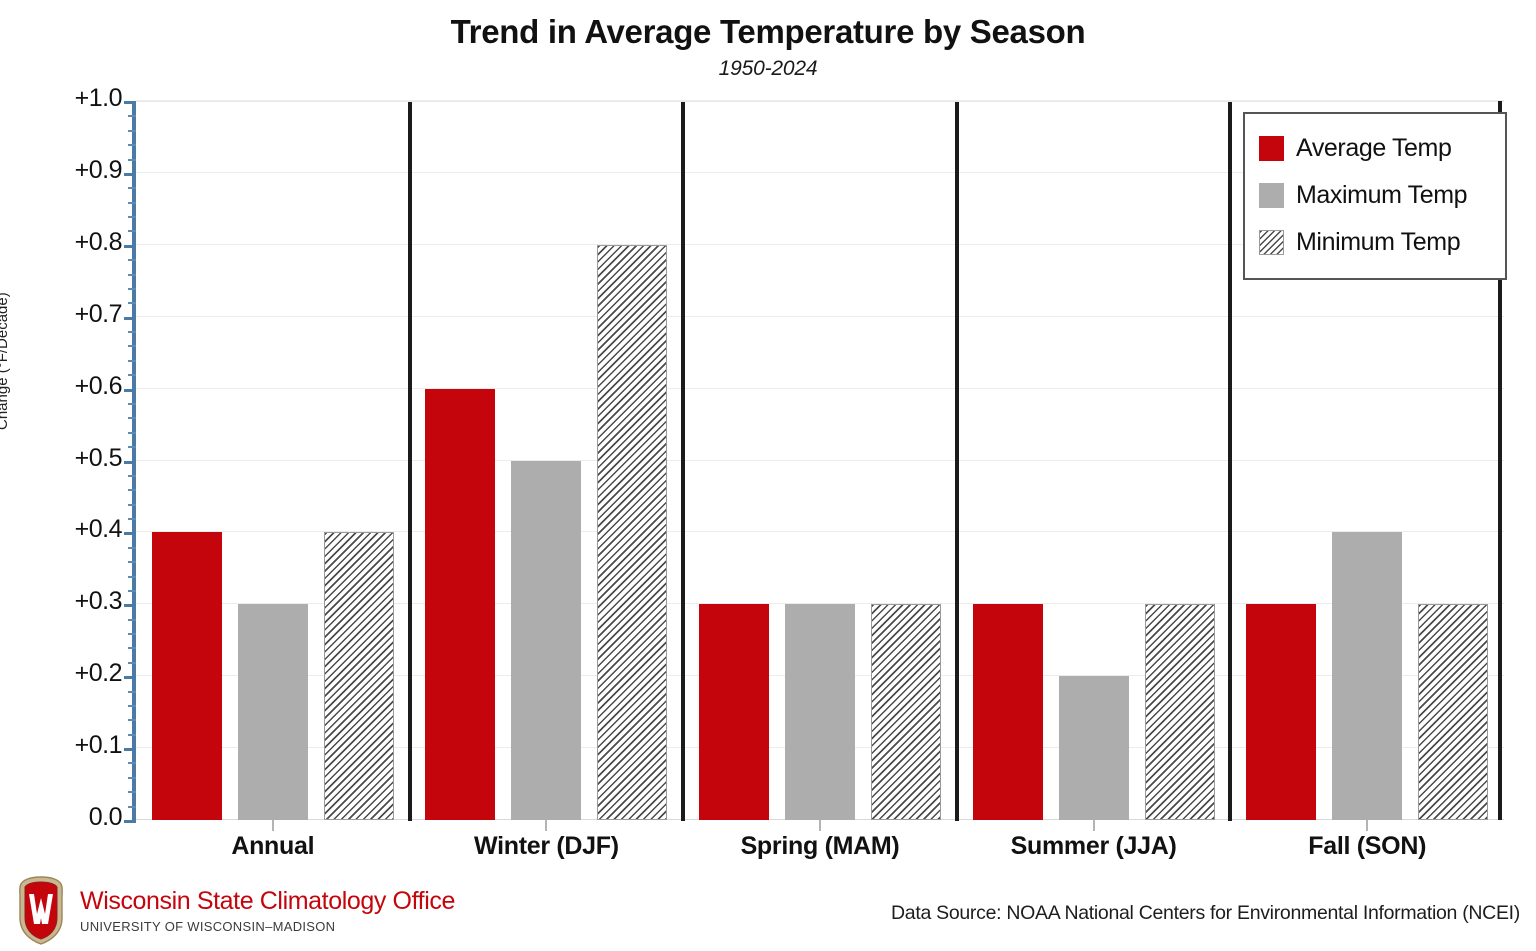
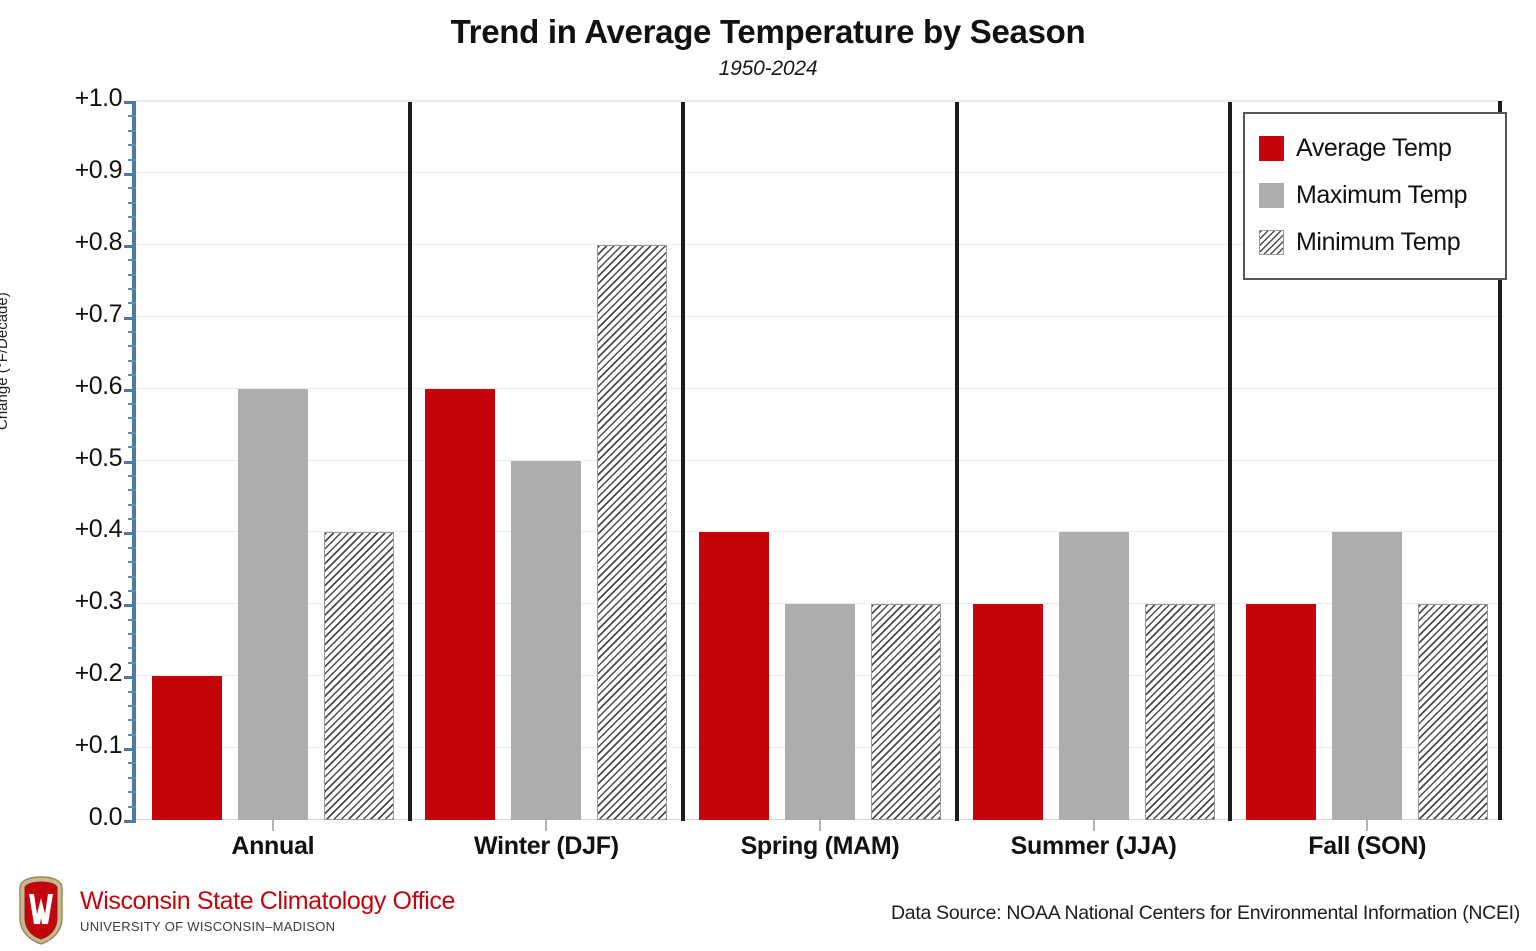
Average Temp/Annual: 0.4 -> 0.2
Maximum Temp/Annual: 0.3 -> 0.6
Average Temp/Spring (MAM): 0.3 -> 0.4
Maximum Temp/Summer (JJA): 0.2 -> 0.4
